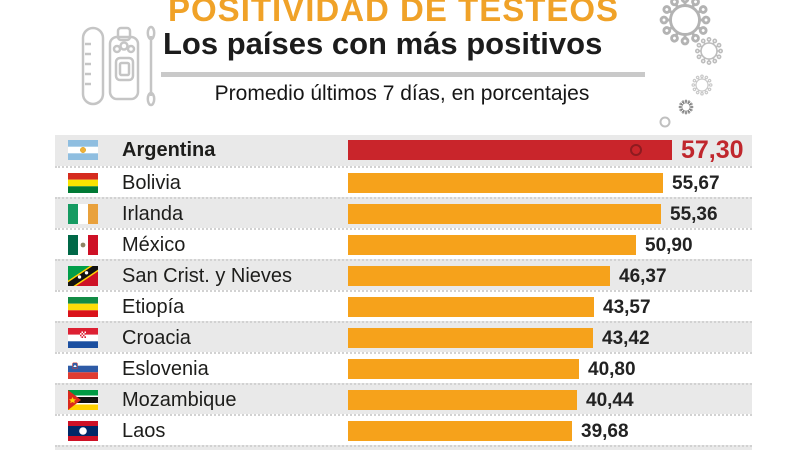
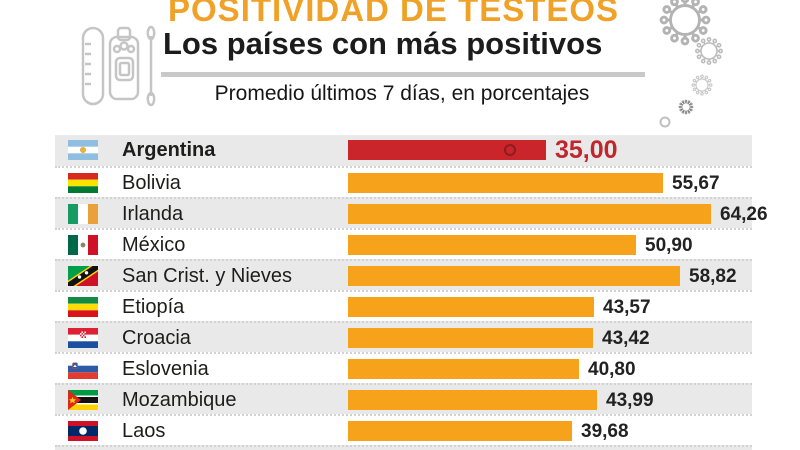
Argentina: 57,30 -> 35,00
Irlanda: 55,36 -> 64,26
San Crist. y Nieves: 46,37 -> 58,82
Mozambique: 40,44 -> 43,99
